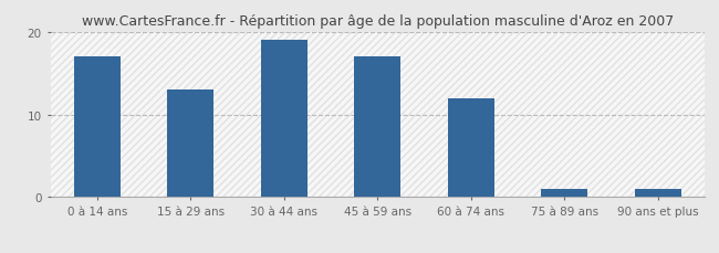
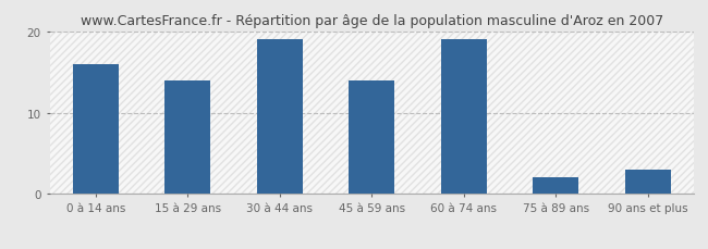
0 à 14 ans: 17 -> 16
15 à 29 ans: 13 -> 14
45 à 59 ans: 17 -> 14
60 à 74 ans: 12 -> 19
75 à 89 ans: 1 -> 2
90 ans et plus: 1 -> 3
